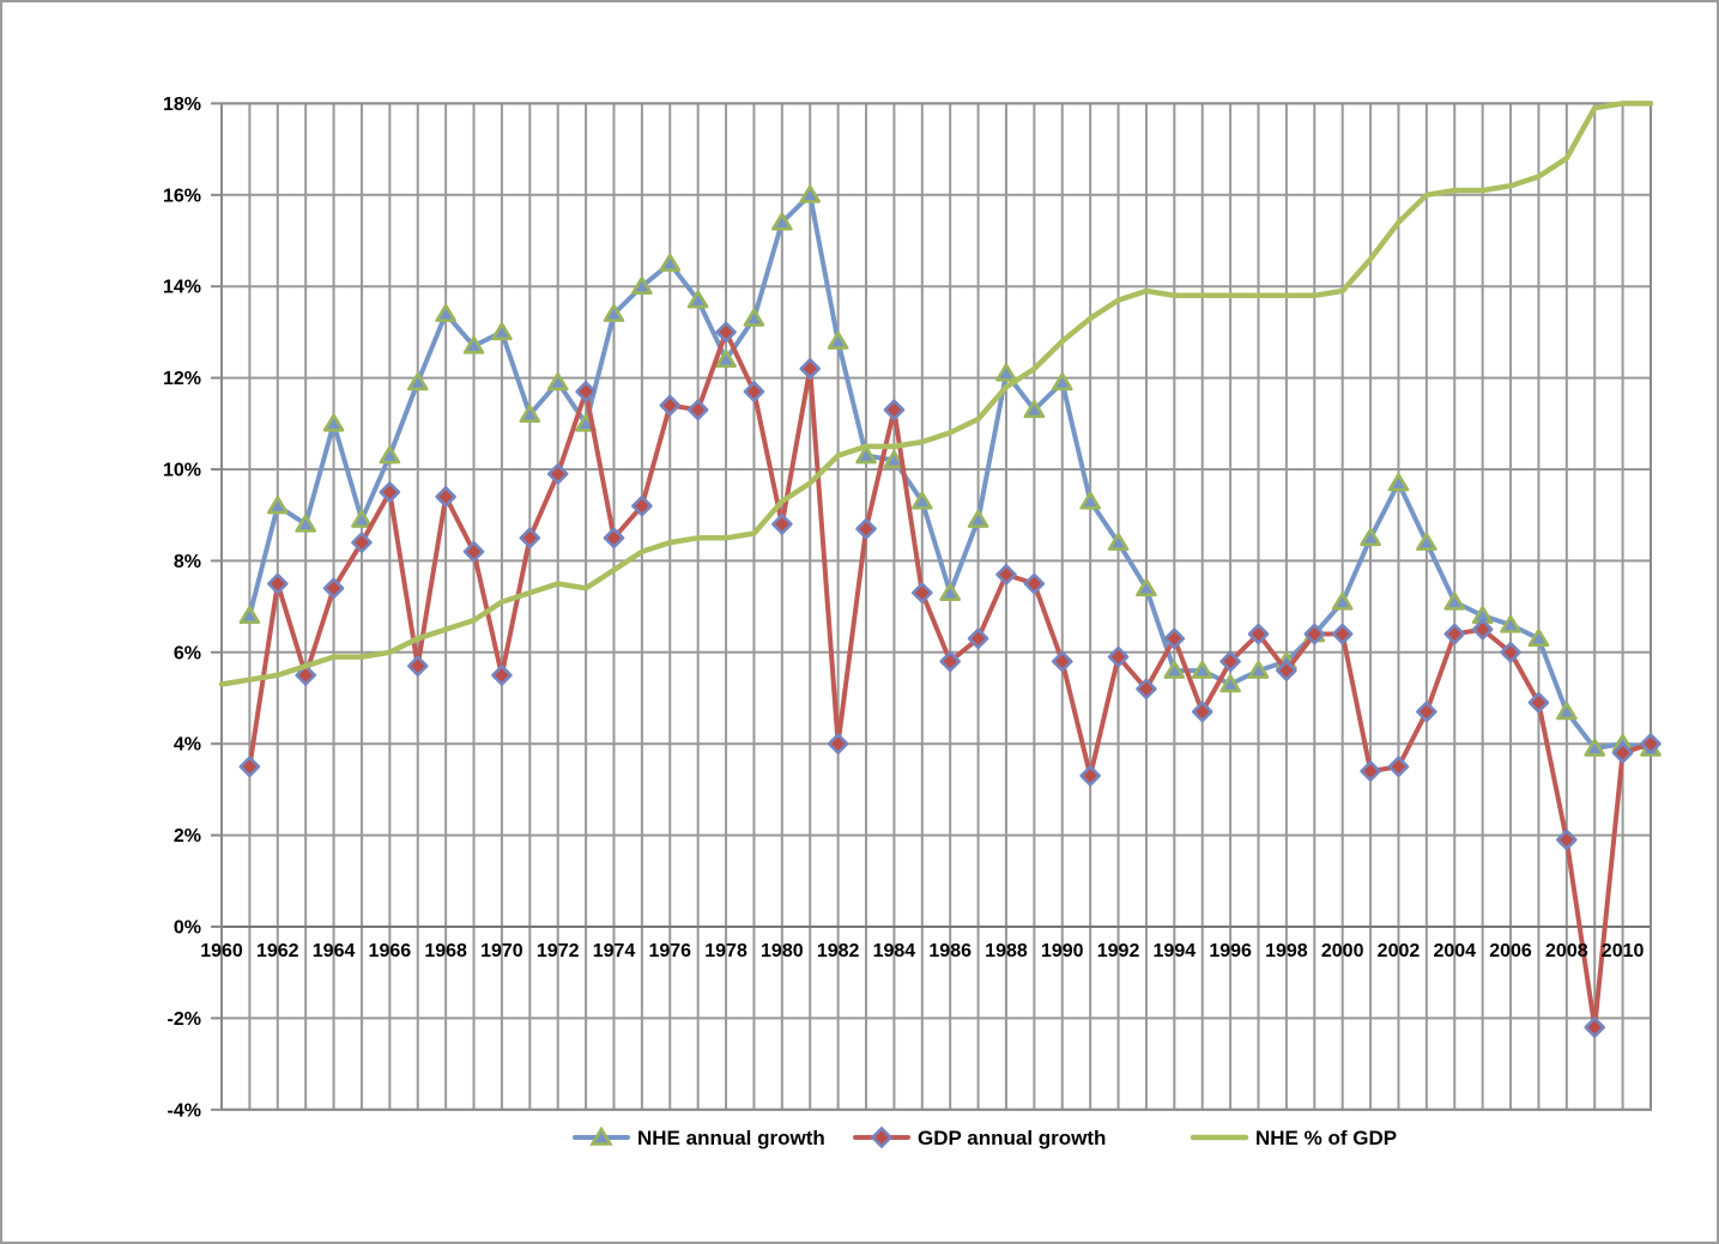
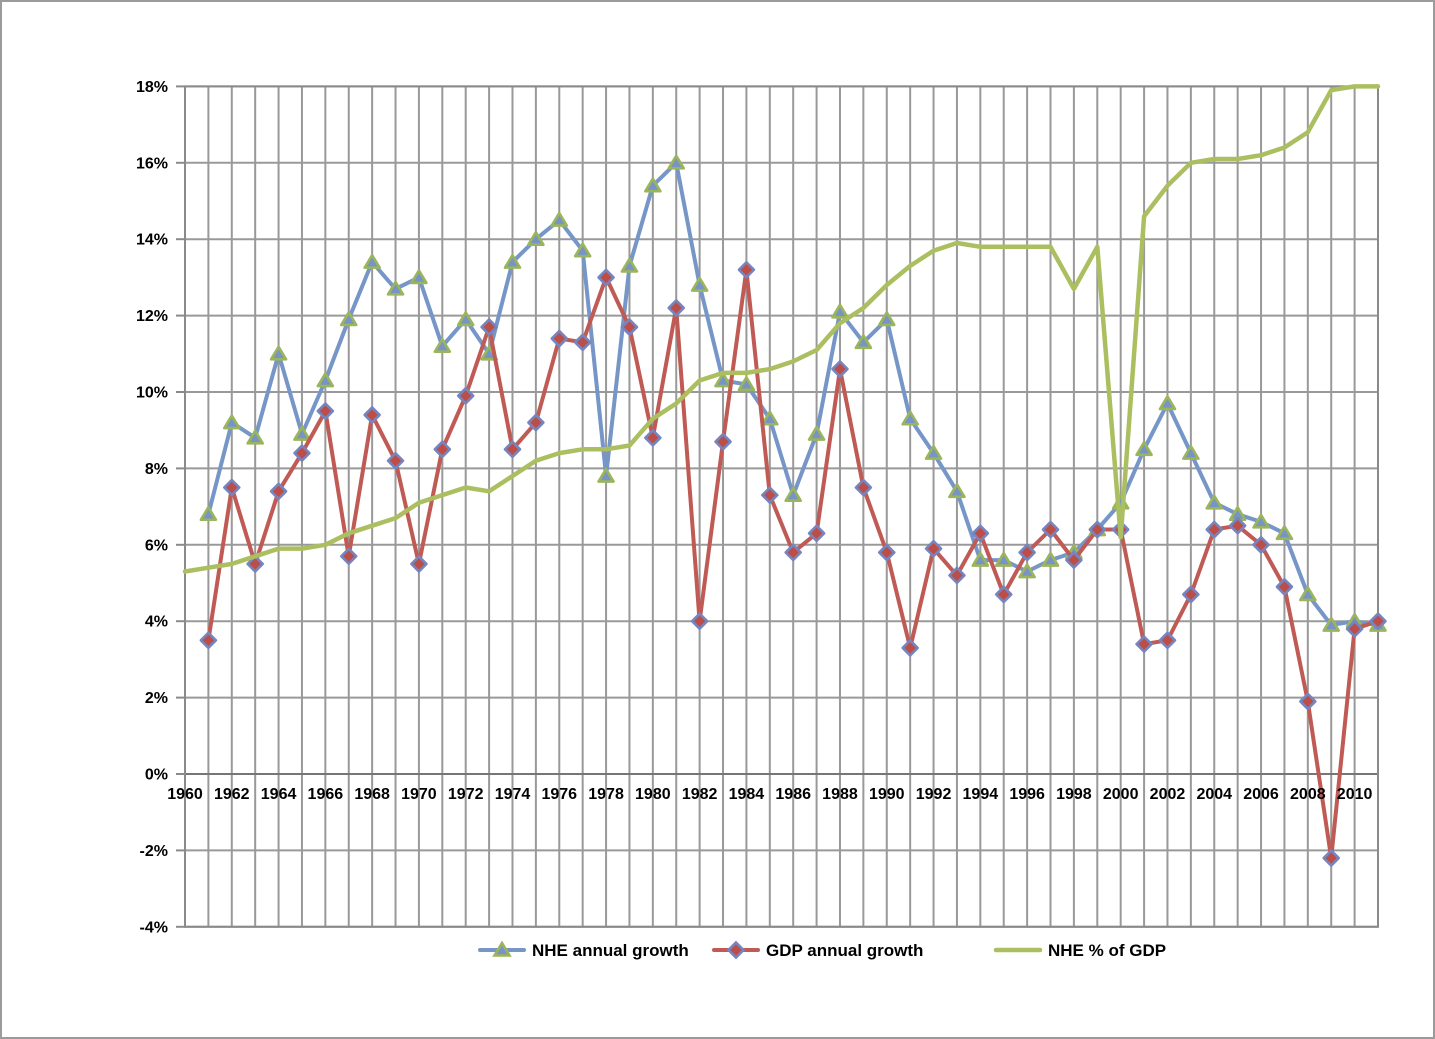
NHE annual growth/1978: 12.4% -> 7.8%
GDP annual growth/1984: 11.3% -> 13.2%
GDP annual growth/1988: 7.7% -> 10.6%
NHE % of GDP/1998: 13.8% -> 12.7%
NHE % of GDP/2000: 13.9% -> 6.2%
